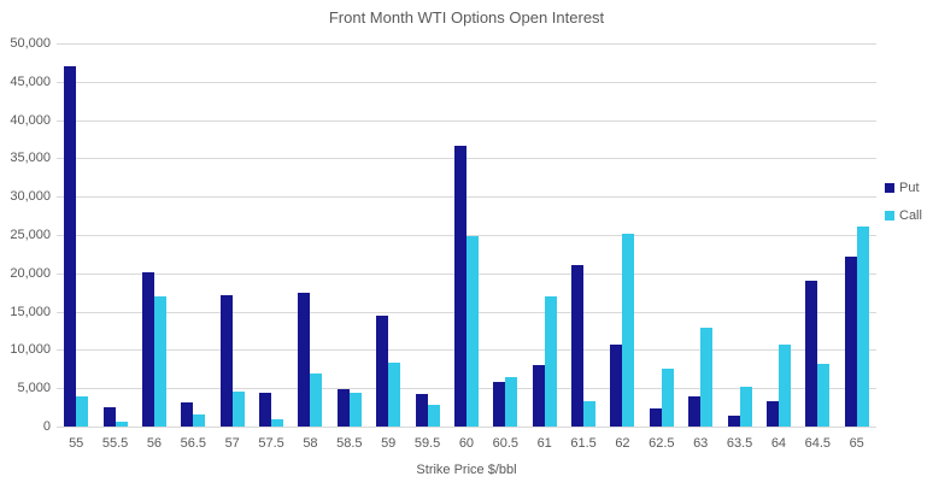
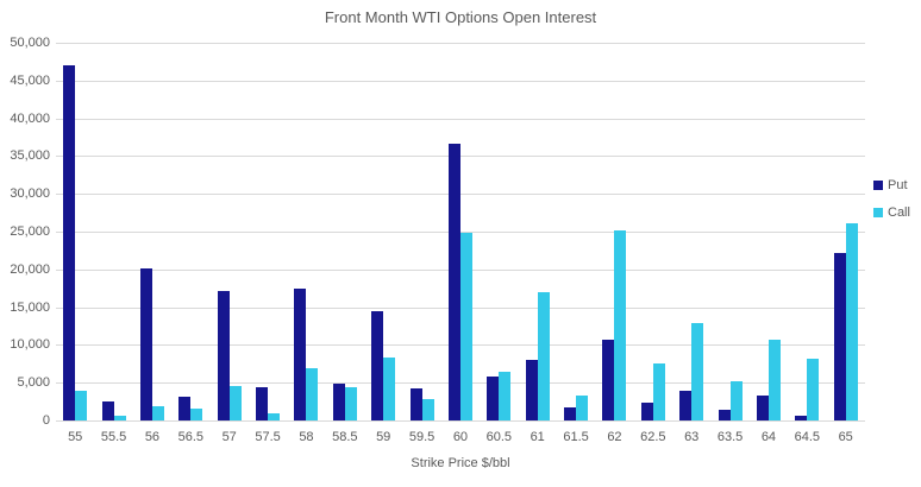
Call/56: 17000 -> 2000
Put/61.5: 21000 -> 2000
Put/64.5: 19000 -> 1000
